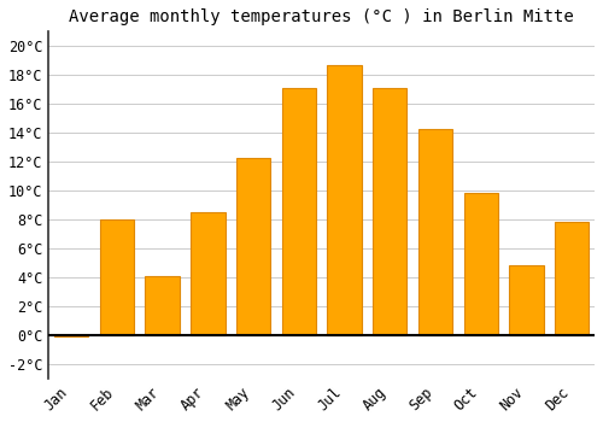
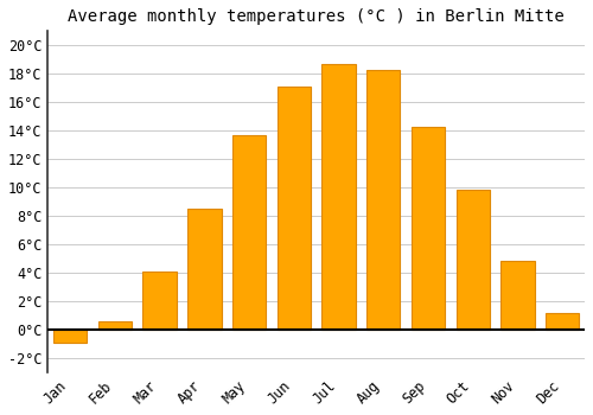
Jan: -0.1°C -> -0.9°C
Feb: 8.0°C -> 0.6°C
May: 12.3°C -> 13.7°C
Aug: 17.1°C -> 18.3°C
Dec: 7.8°C -> 1.2°C
